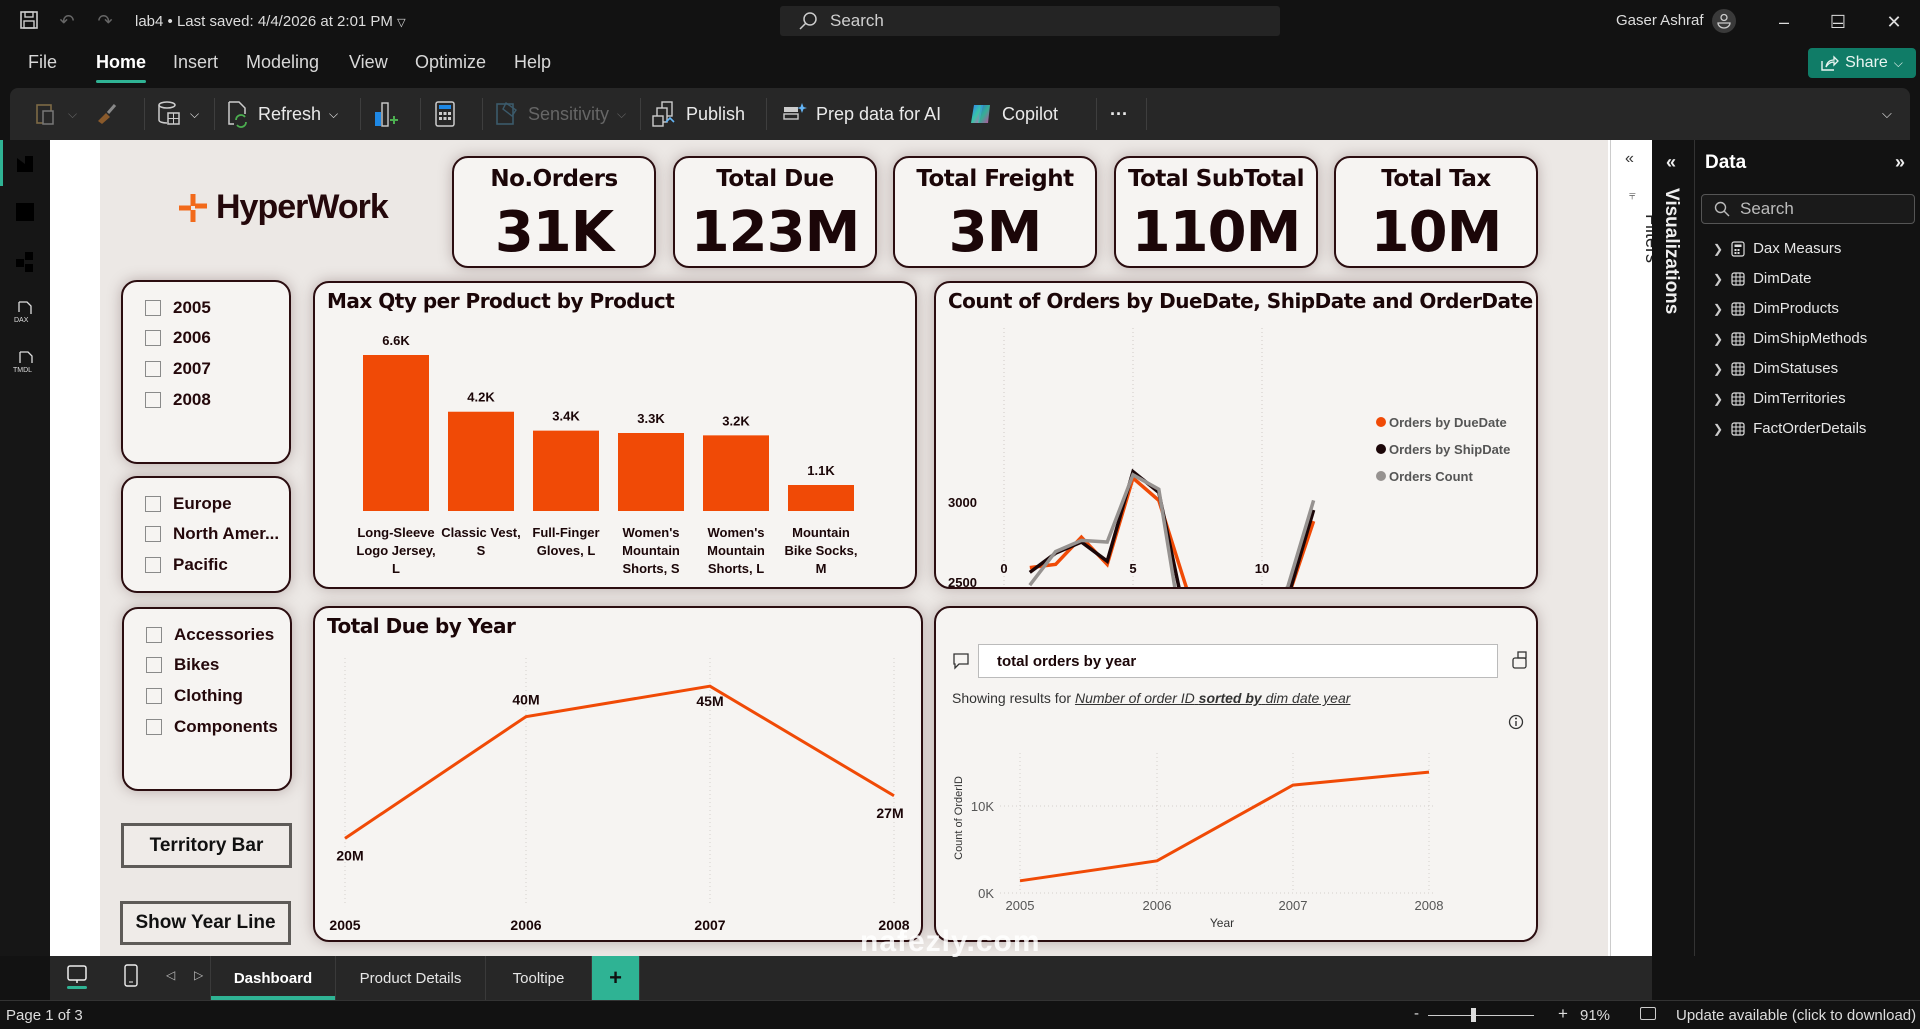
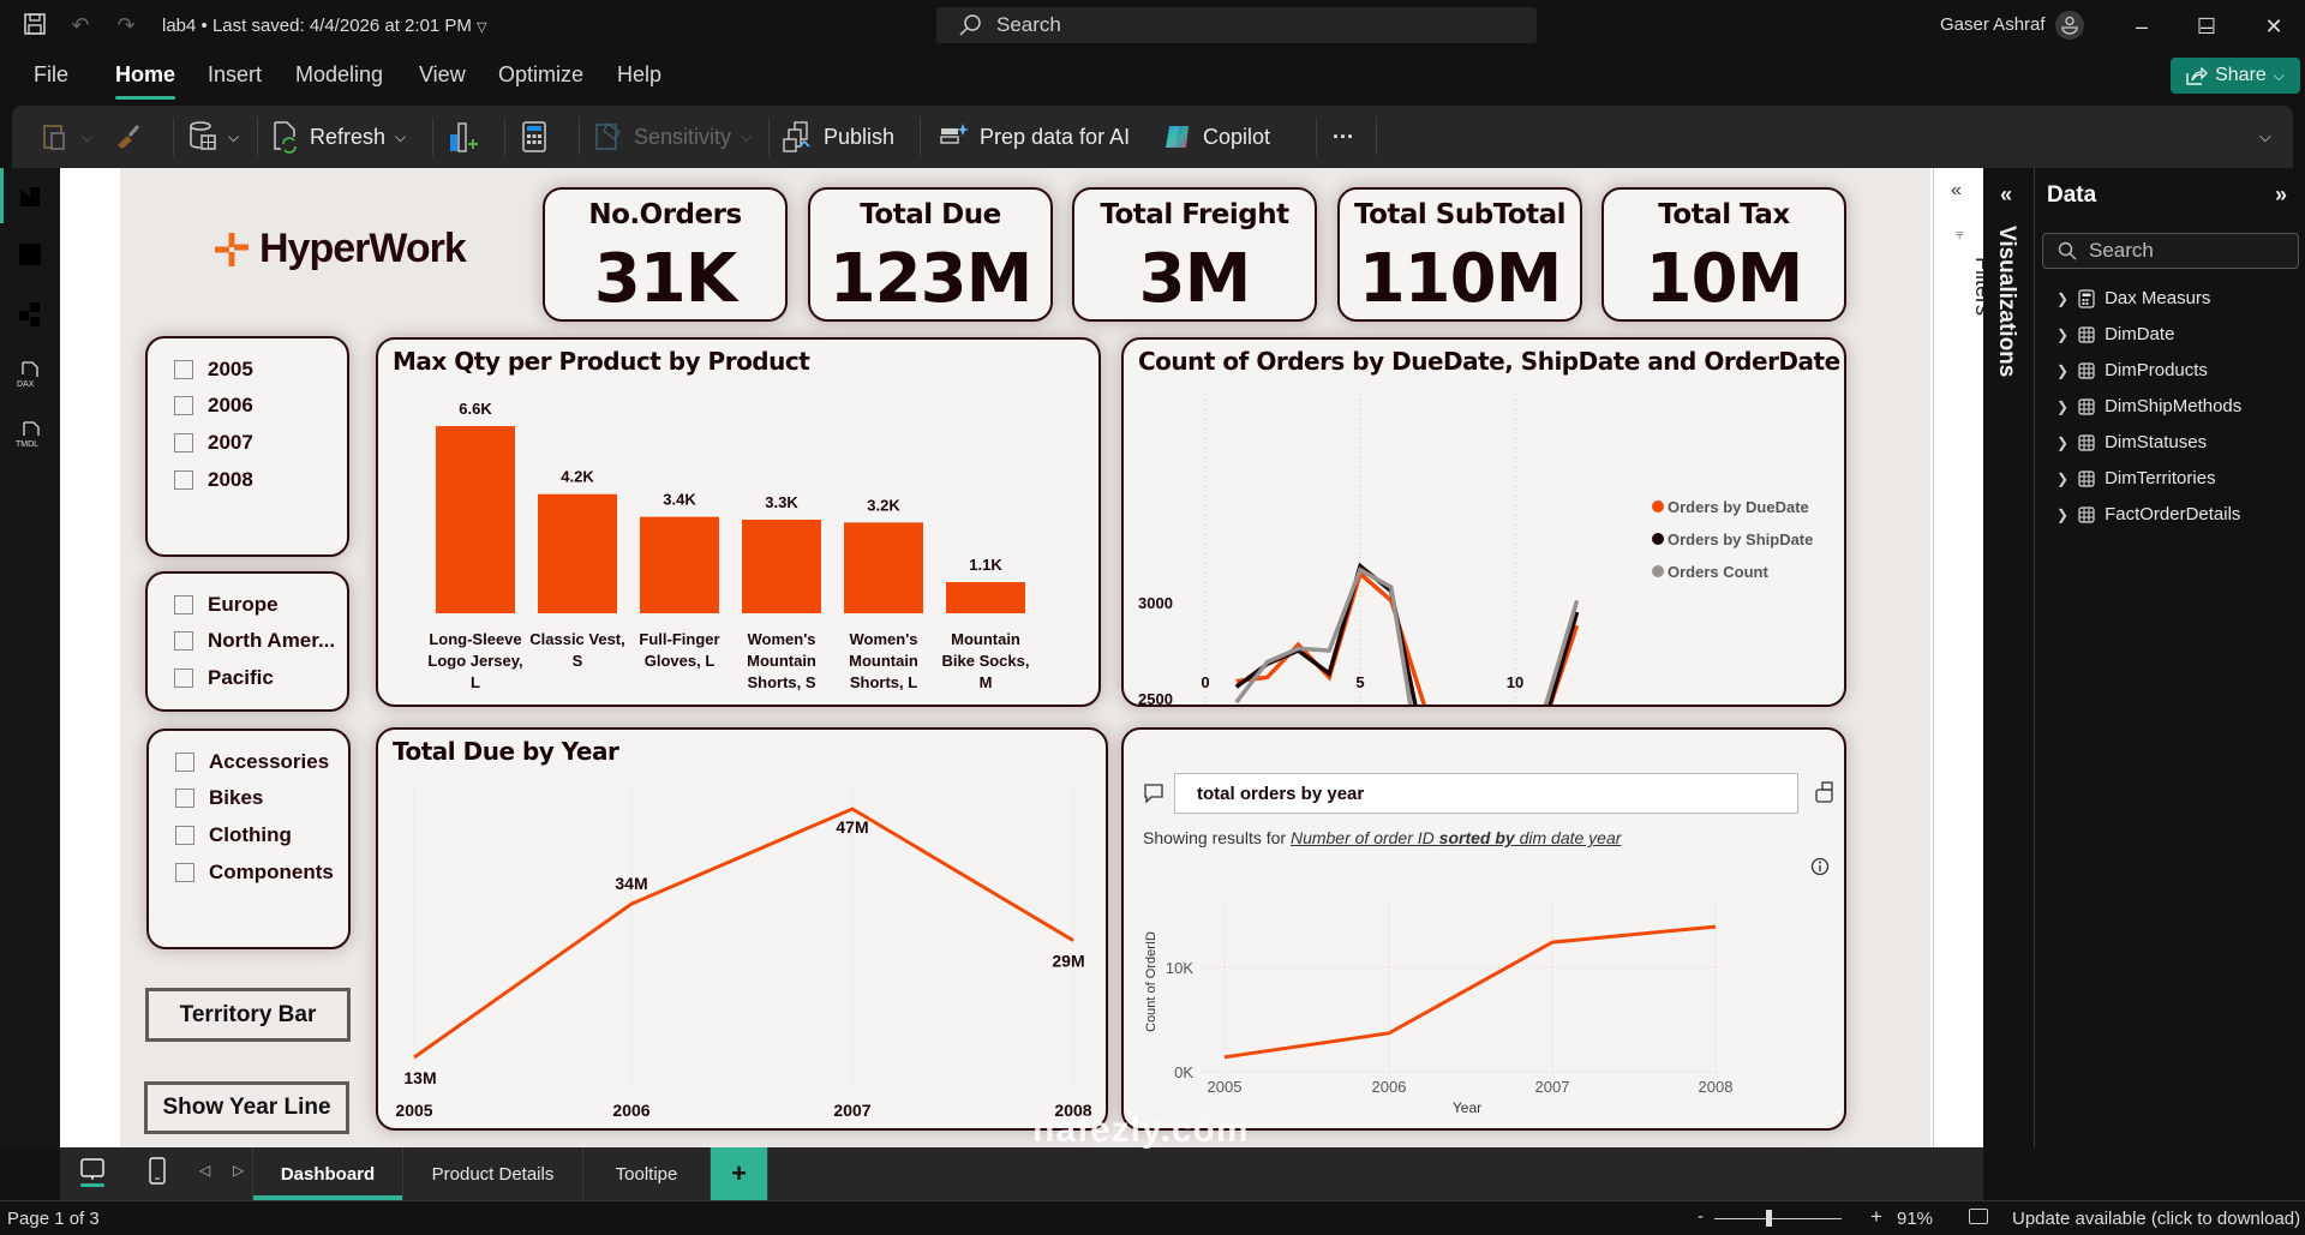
Total Due by Year/2005: 20M -> 13M
Total Due by Year/2006: 40M -> 34M
Total Due by Year/2007: 45M -> 47M
Total Due by Year/2008: 27M -> 29M
